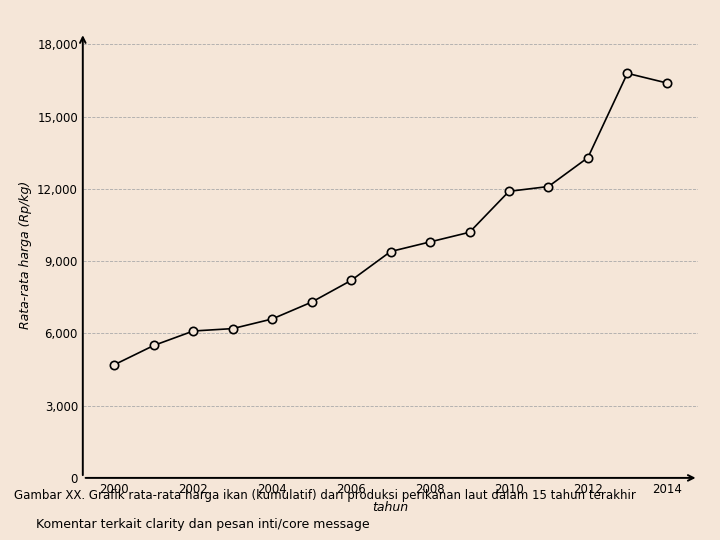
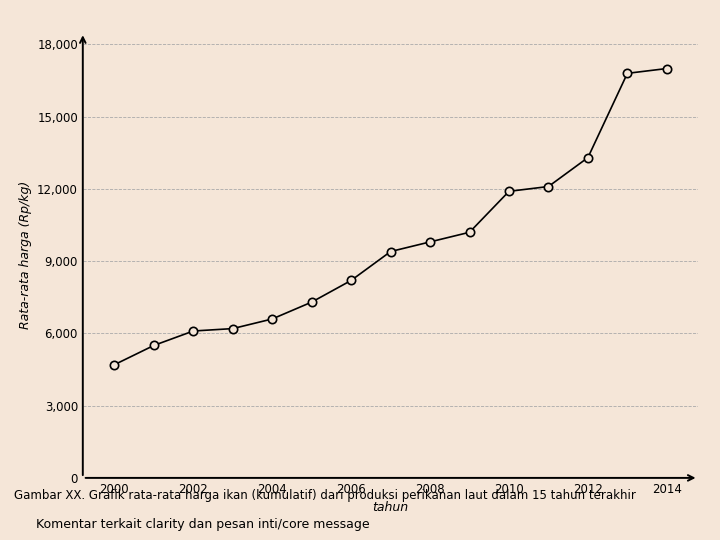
2014: 16,400 -> 17,000
